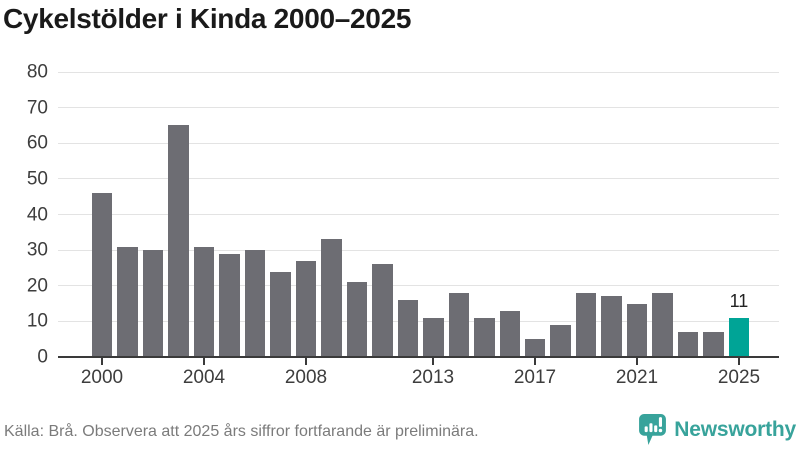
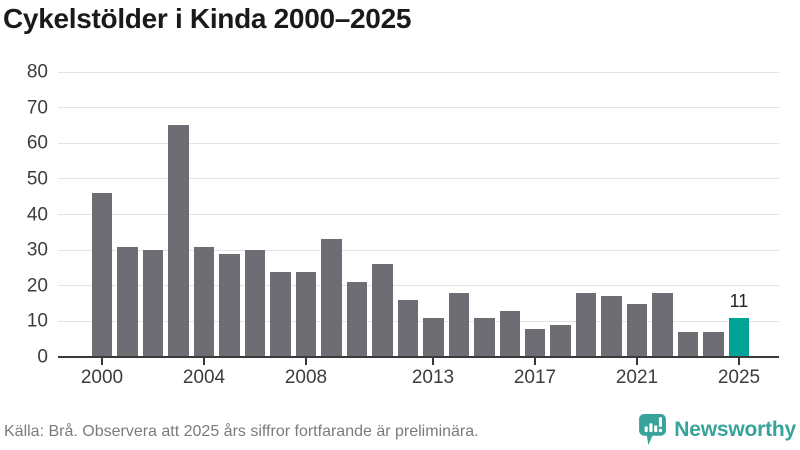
2008: 27 -> 24
2017: 5 -> 8
